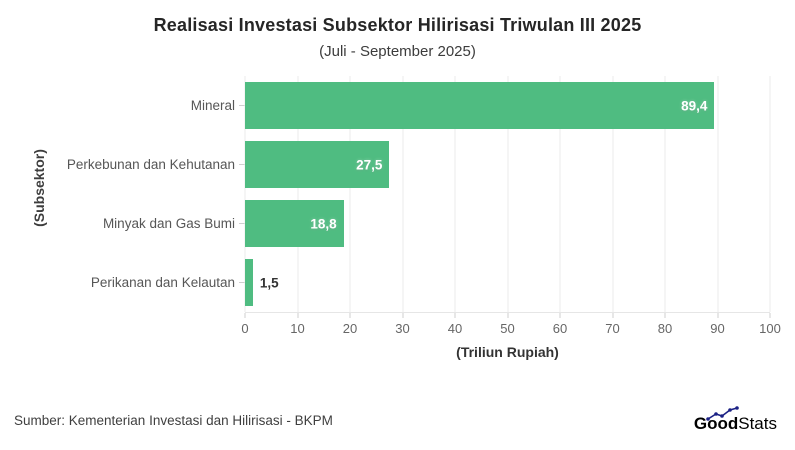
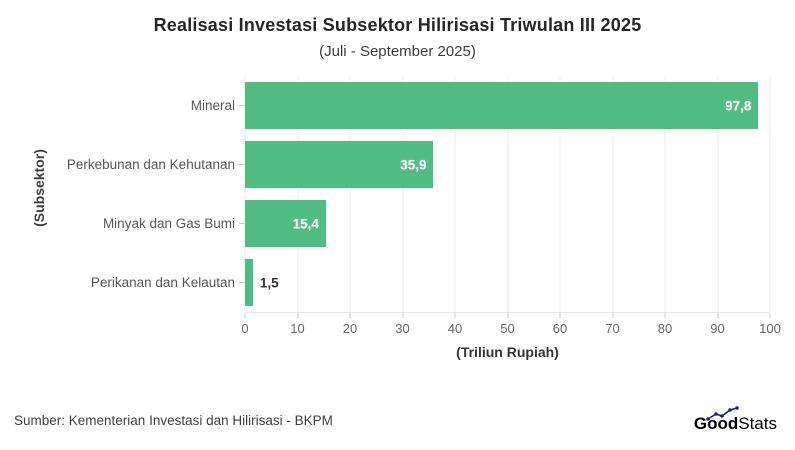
Mineral: 89,4 -> 97,8
Perkebunan dan Kehutanan: 27,5 -> 35,9
Minyak dan Gas Bumi: 18,8 -> 15,4
